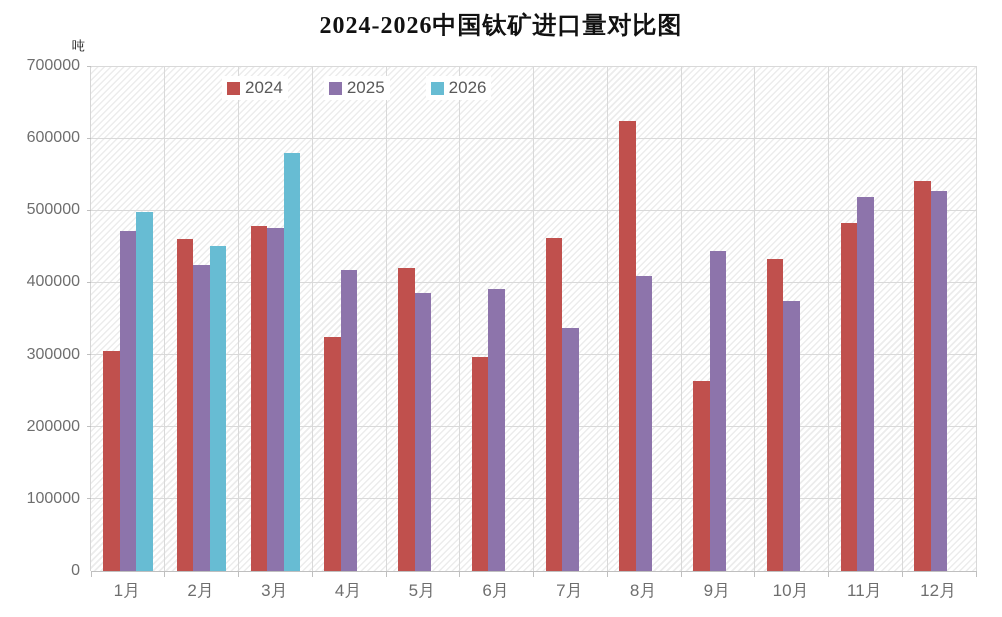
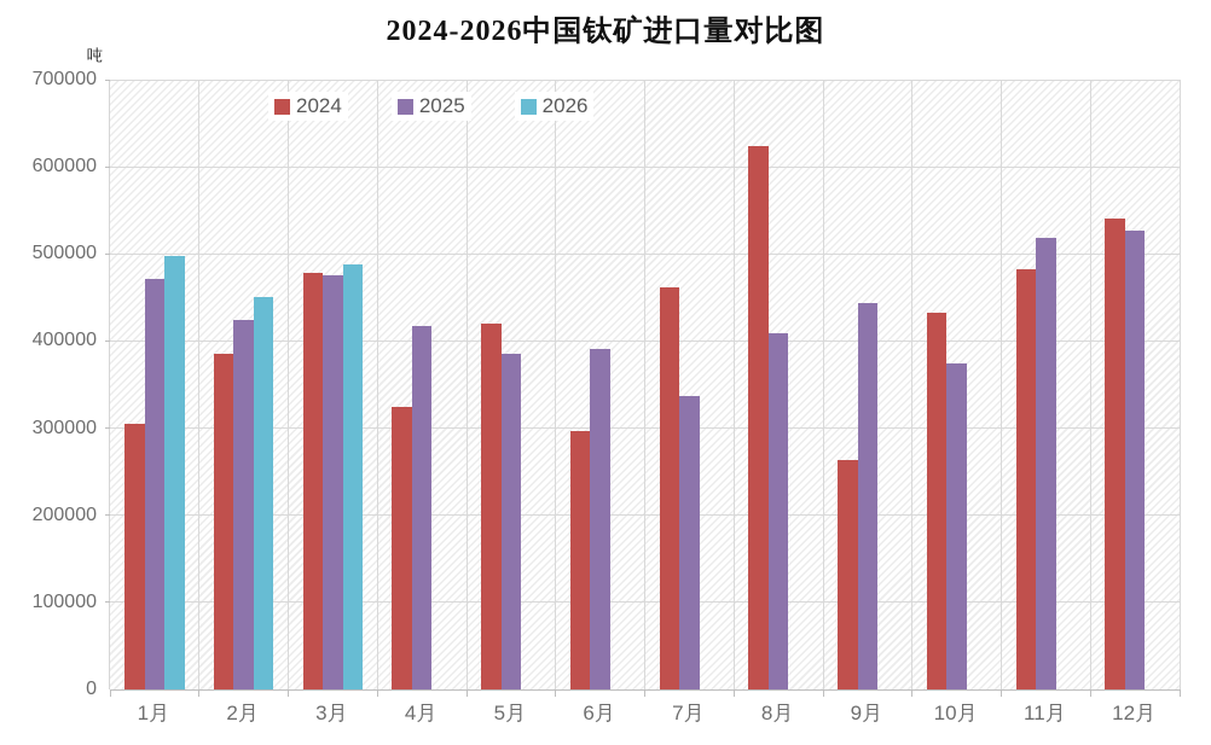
2024/2月: 460000 -> 390000
2026/3月: 580000 -> 490000
